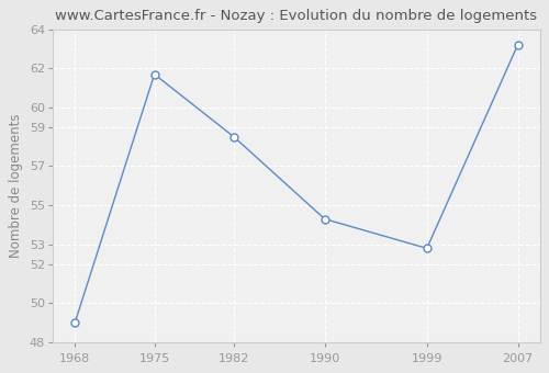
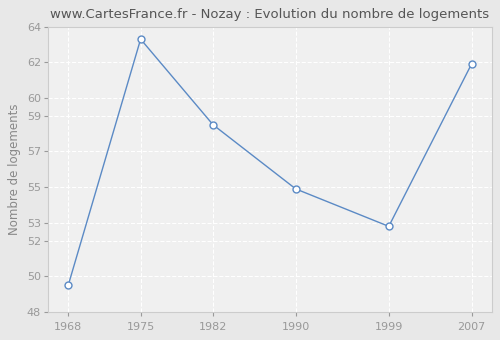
1968: 49.0 -> 49.5
1975: 61.7 -> 63.3
1990: 54.3 -> 54.9
2007: 63.2 -> 61.9
